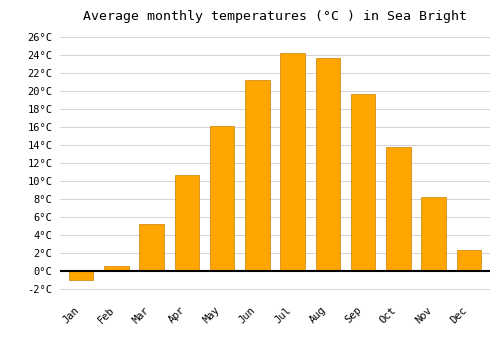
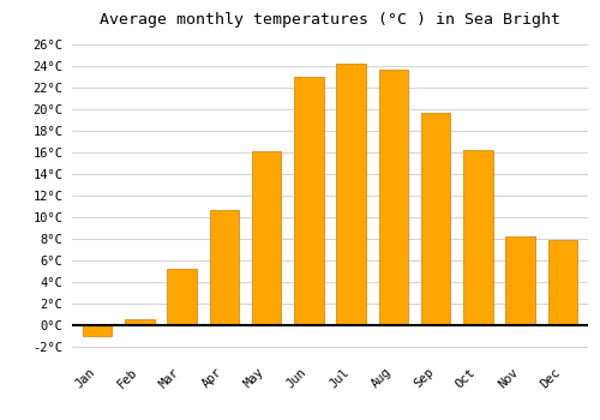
Jun: 21.2°C -> 23.0°C
Oct: 13.7°C -> 16.2°C
Dec: 2.3°C -> 7.8°C
